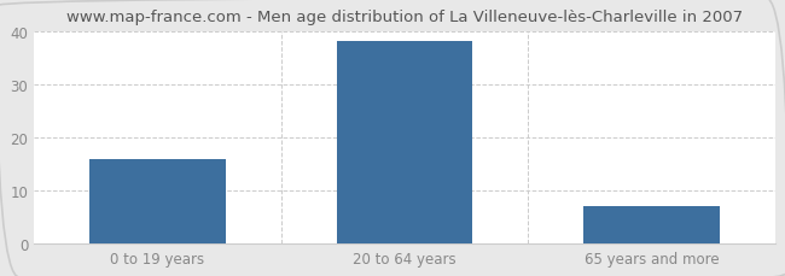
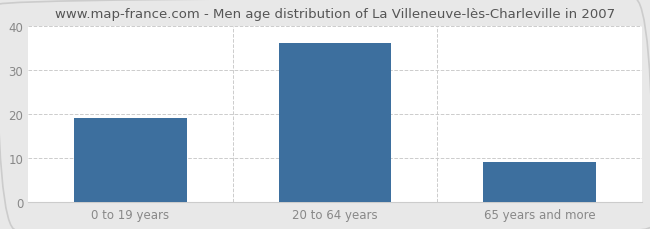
0 to 19 years: 16 -> 19
20 to 64 years: 38 -> 36
65 years and more: 7 -> 9
